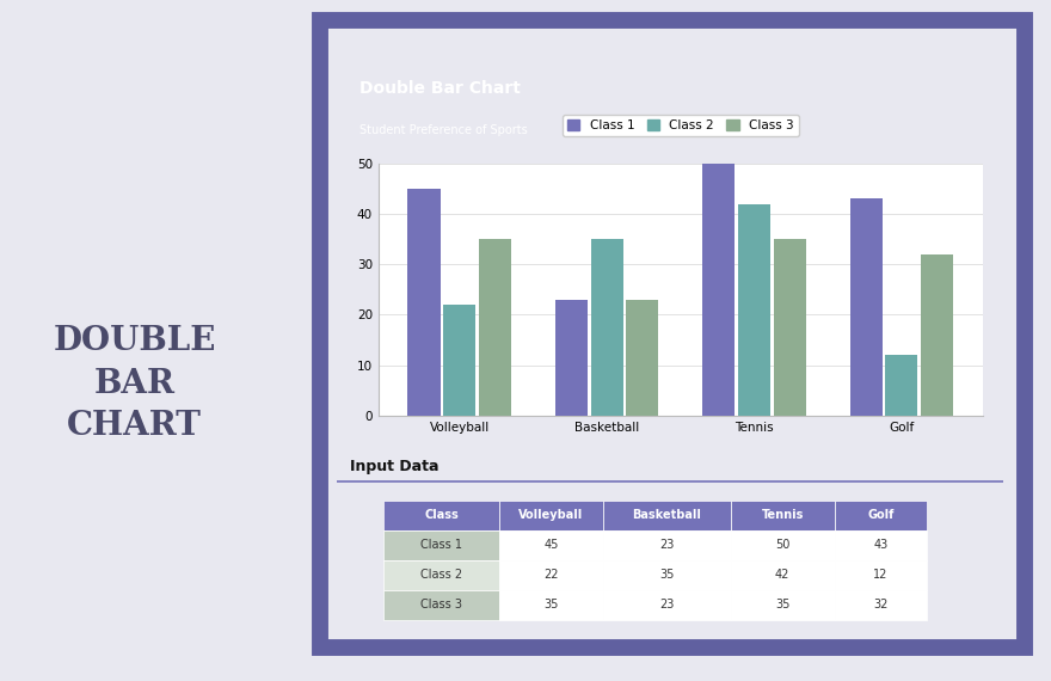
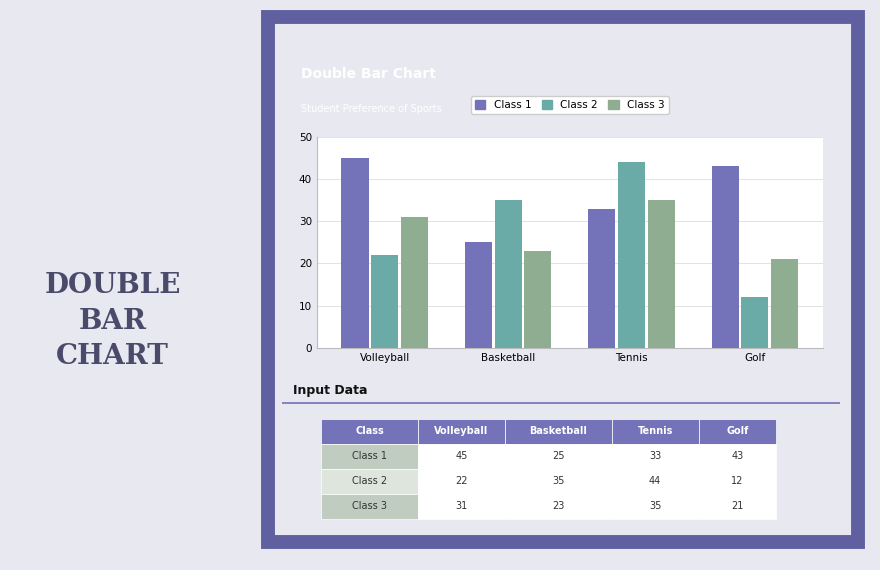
Class 3/Volleyball: 35 -> 31
Class 1/Basketball: 23 -> 25
Class 1/Tennis: 50 -> 33
Class 2/Tennis: 42 -> 44
Class 3/Golf: 32 -> 21
